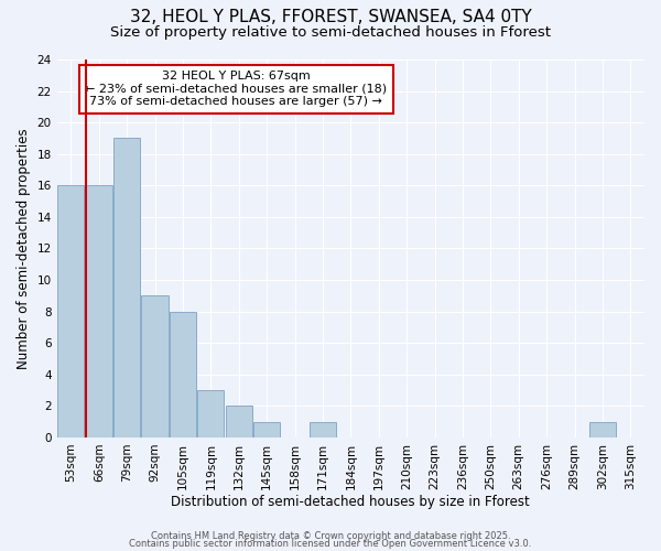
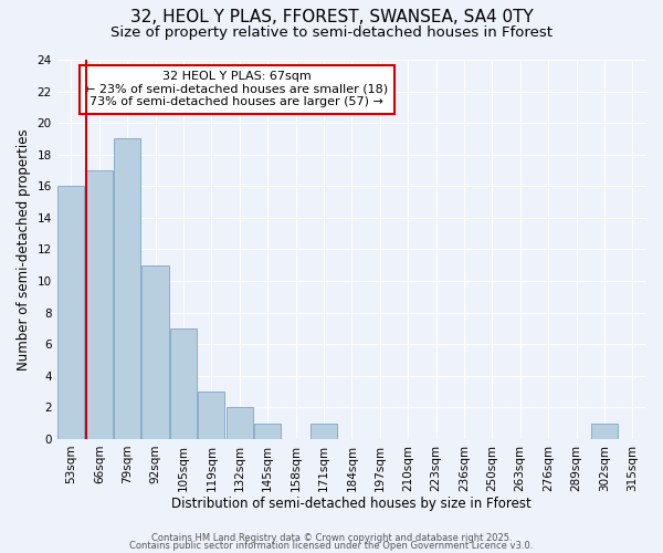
66sqm: 16 -> 17
92sqm: 9 -> 11
105sqm: 8 -> 7
